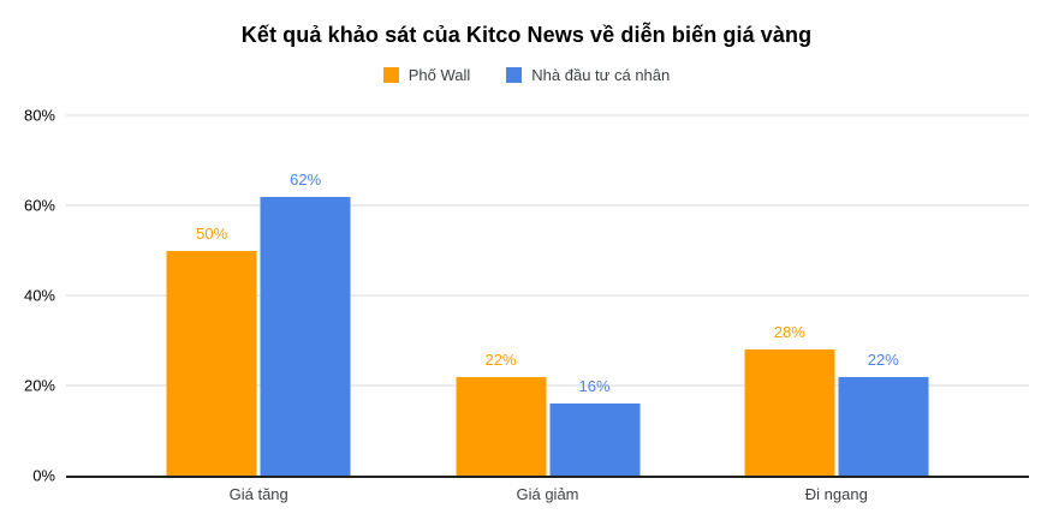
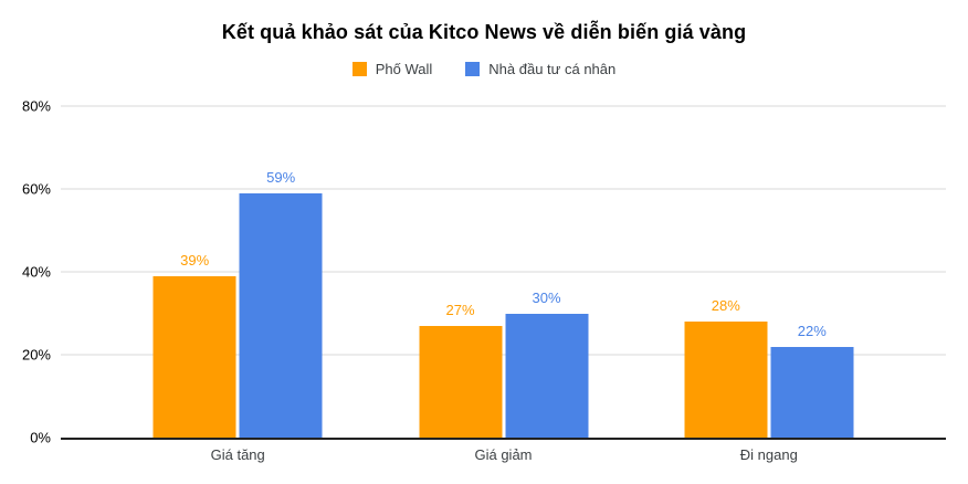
Phố Wall/Giá tăng: 50% -> 39%
Nhà đầu tư cá nhân/Giá tăng: 62% -> 59%
Phố Wall/Giá giảm: 22% -> 27%
Nhà đầu tư cá nhân/Giá giảm: 16% -> 30%
